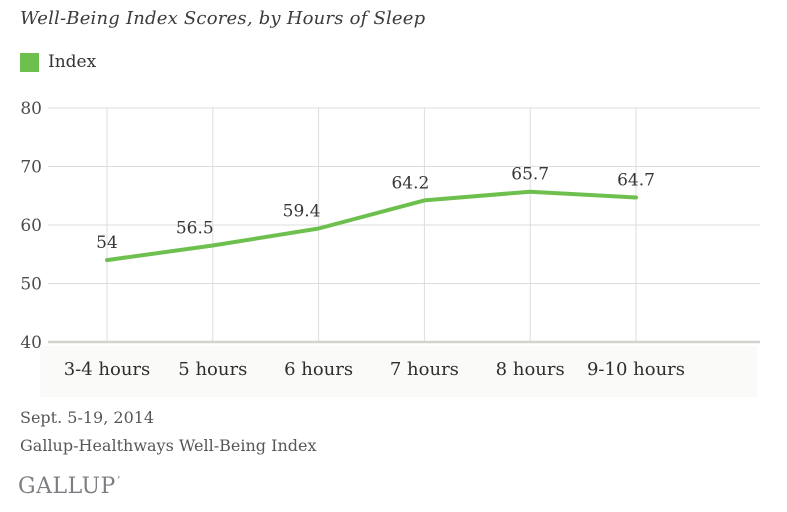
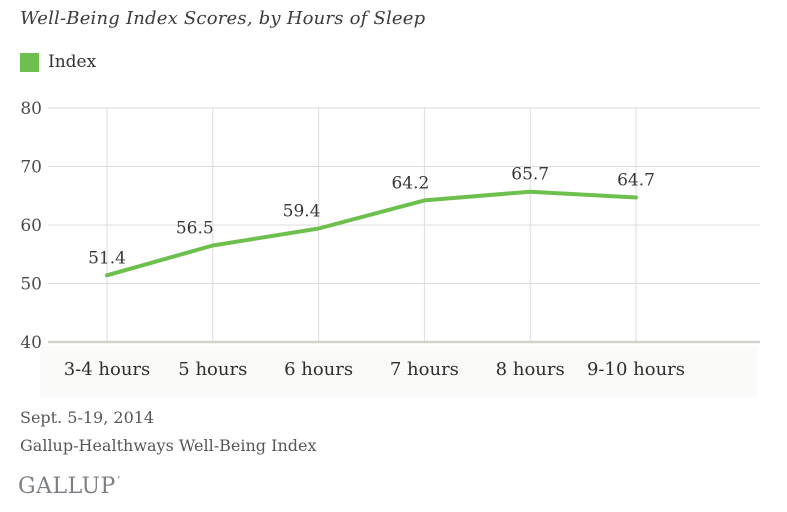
3-4 hours: 54 -> 51.4
